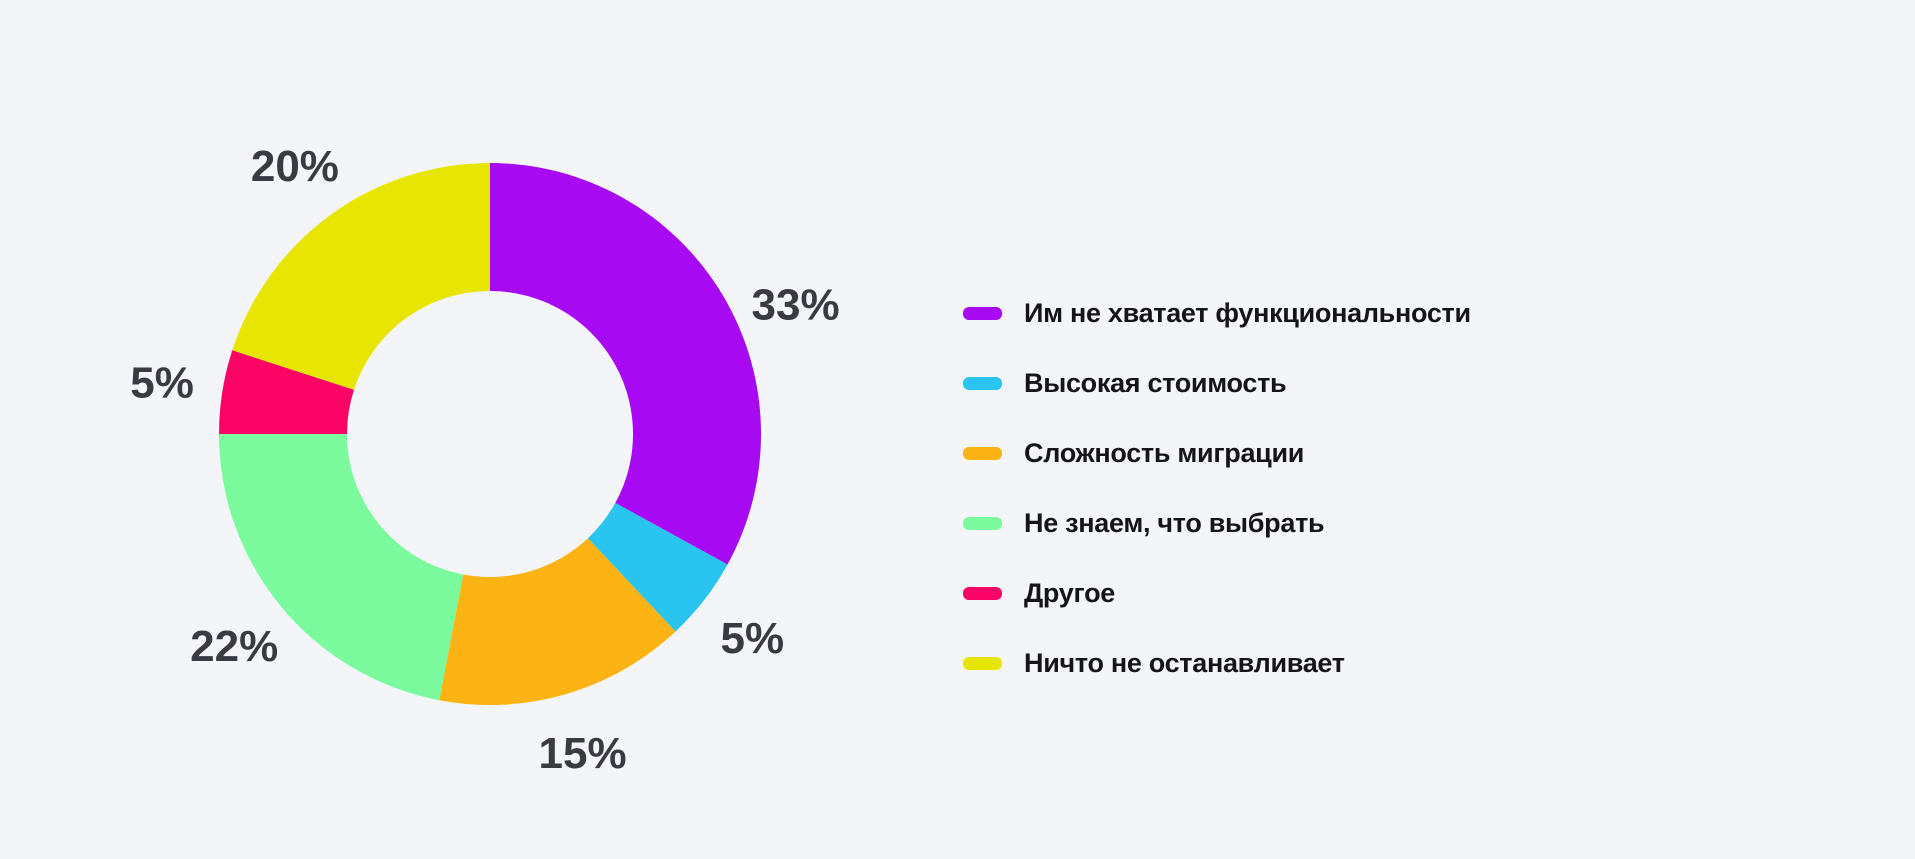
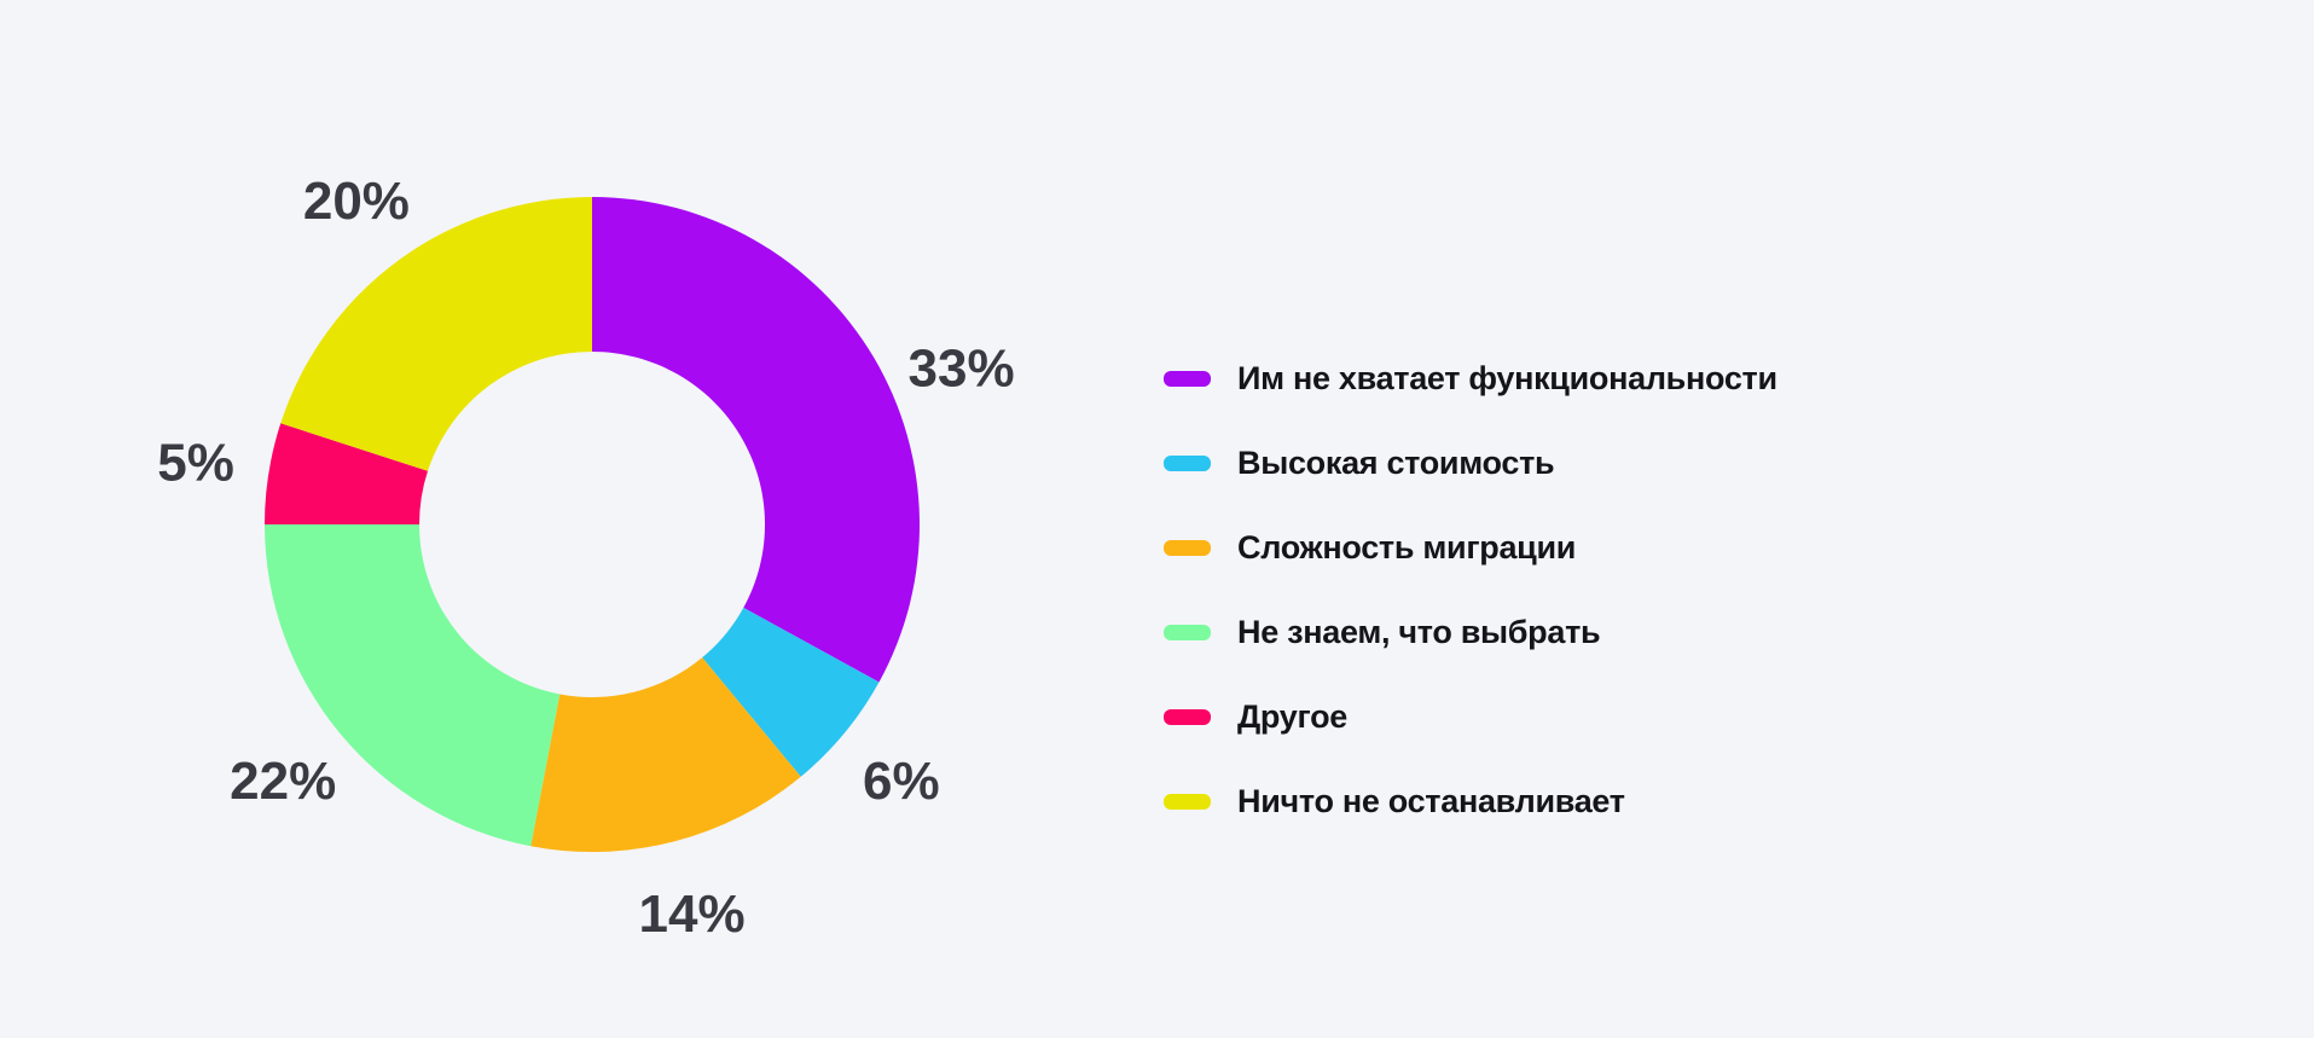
Высокая стоимость: 5% -> 6%
Сложность миграции: 15% -> 14%
